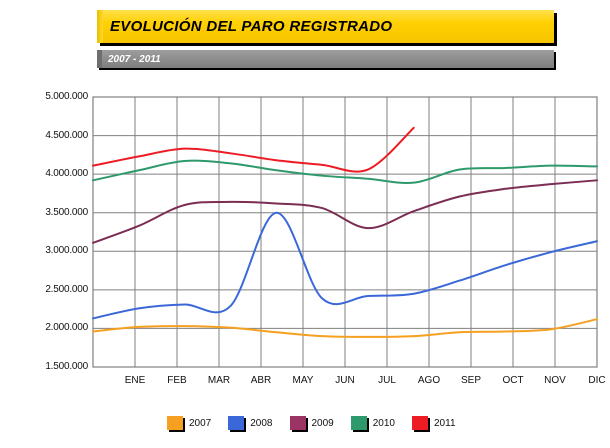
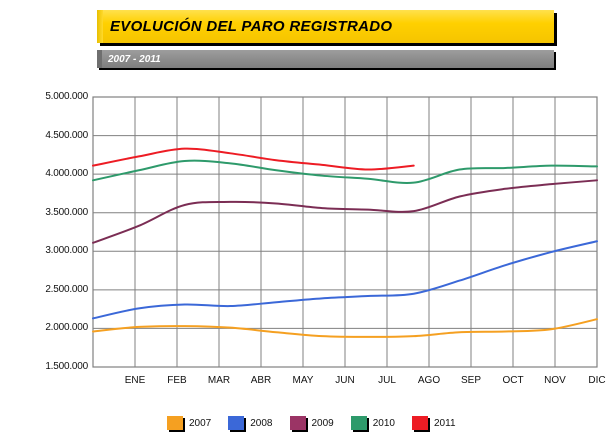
2008/MAY: 3500000 -> 2300000
2009/JUL: 3300000 -> 3500000
2011/AGO: 4600000 -> 4100000
